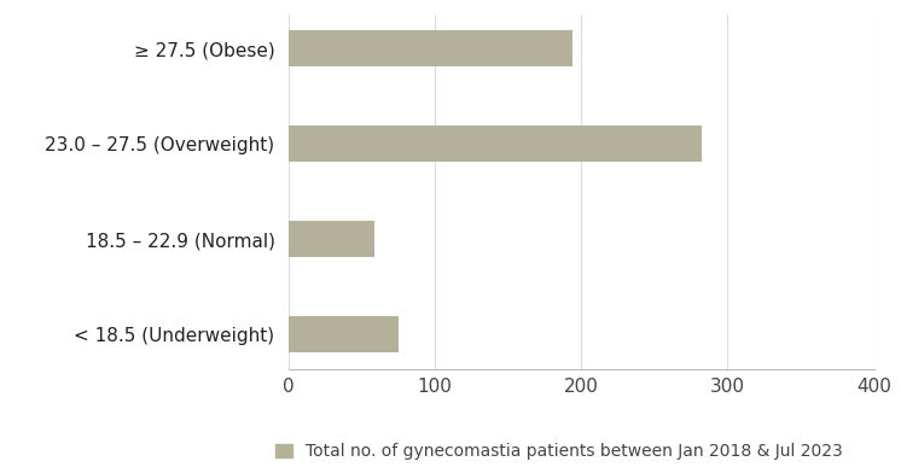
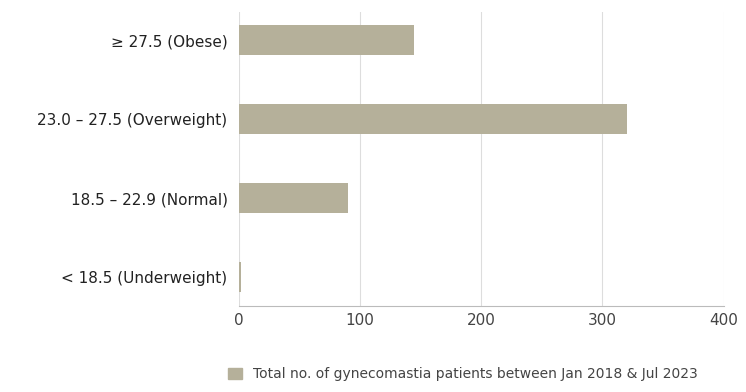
≥ 27.5 (Obese): 194 -> 145
23.0 – 27.5 (Overweight): 282 -> 320
18.5 – 22.9 (Normal): 59 -> 90
< 18.5 (Underweight): 75 -> 2
